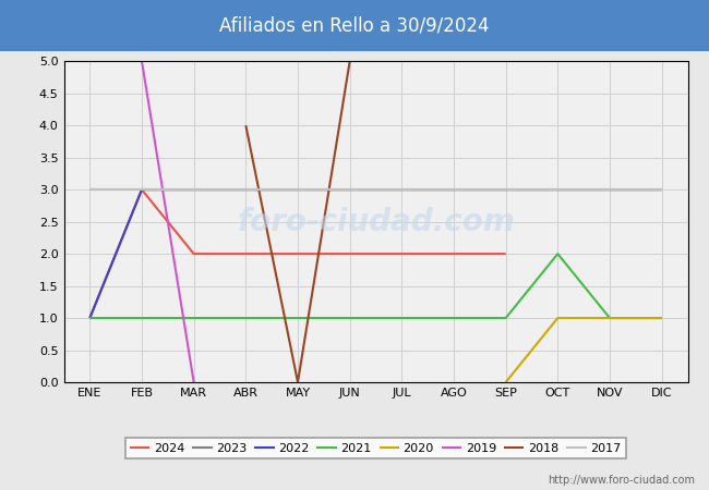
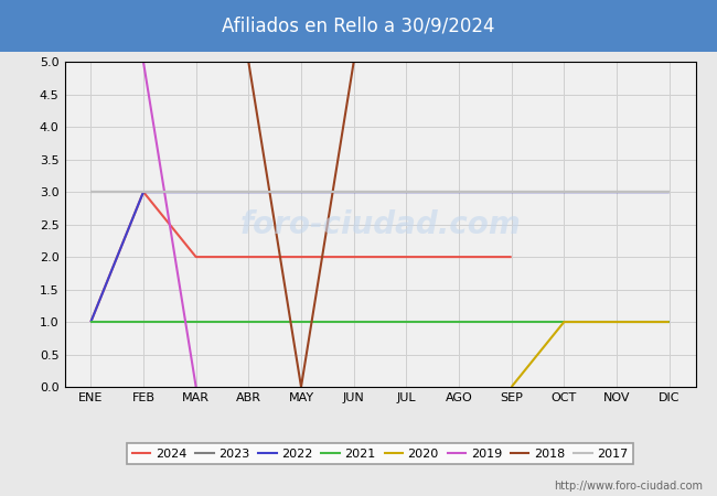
2018/ABR: 4 -> 5
2021/OCT: 2 -> 1
